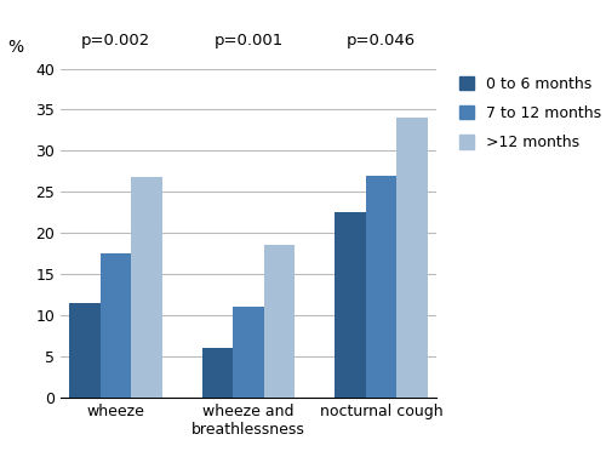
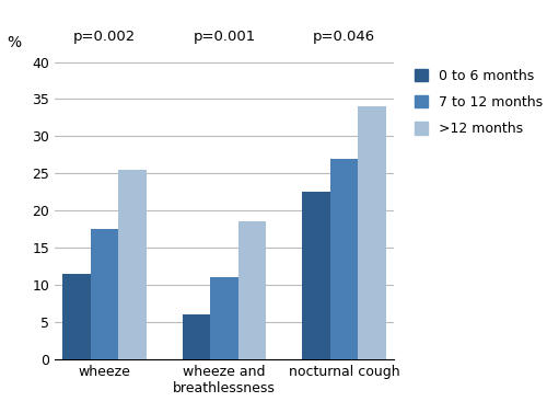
>12 months/wheeze: 26.8 -> 25.5
